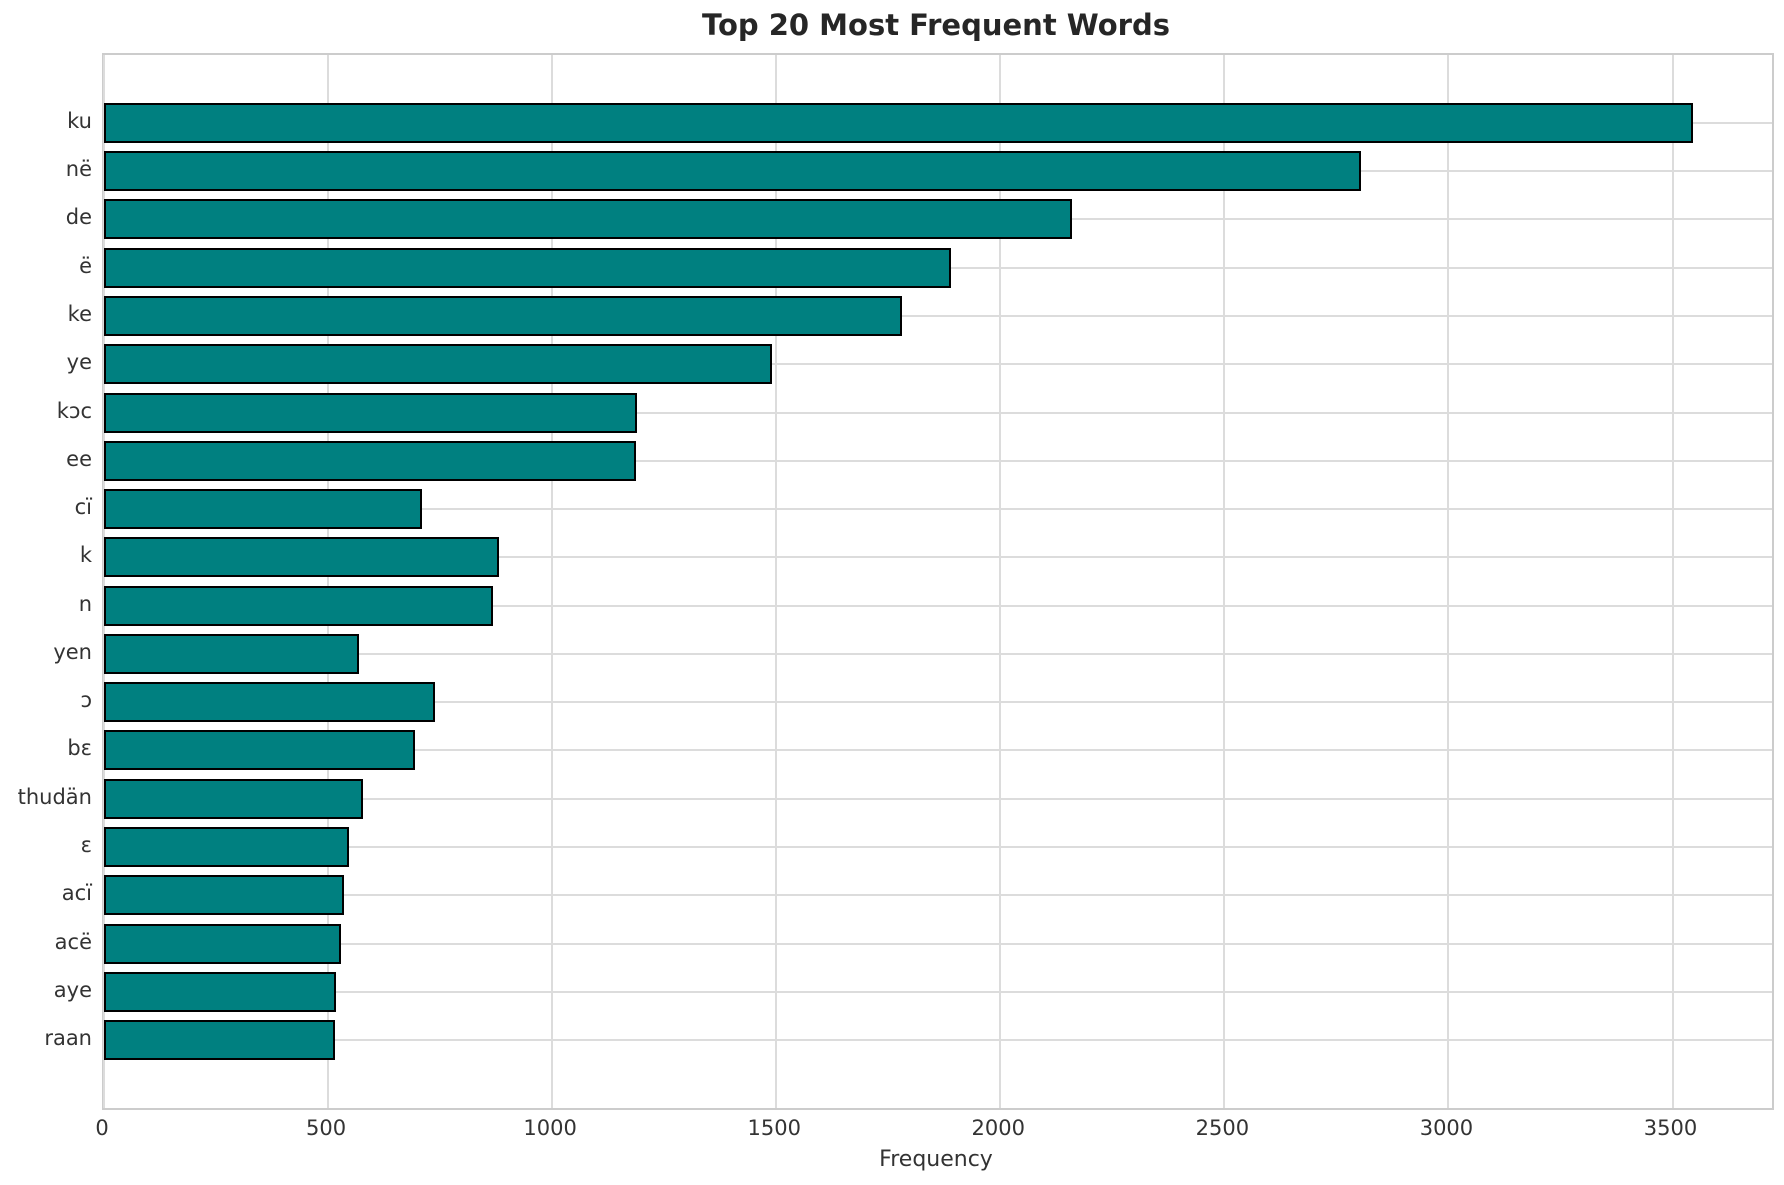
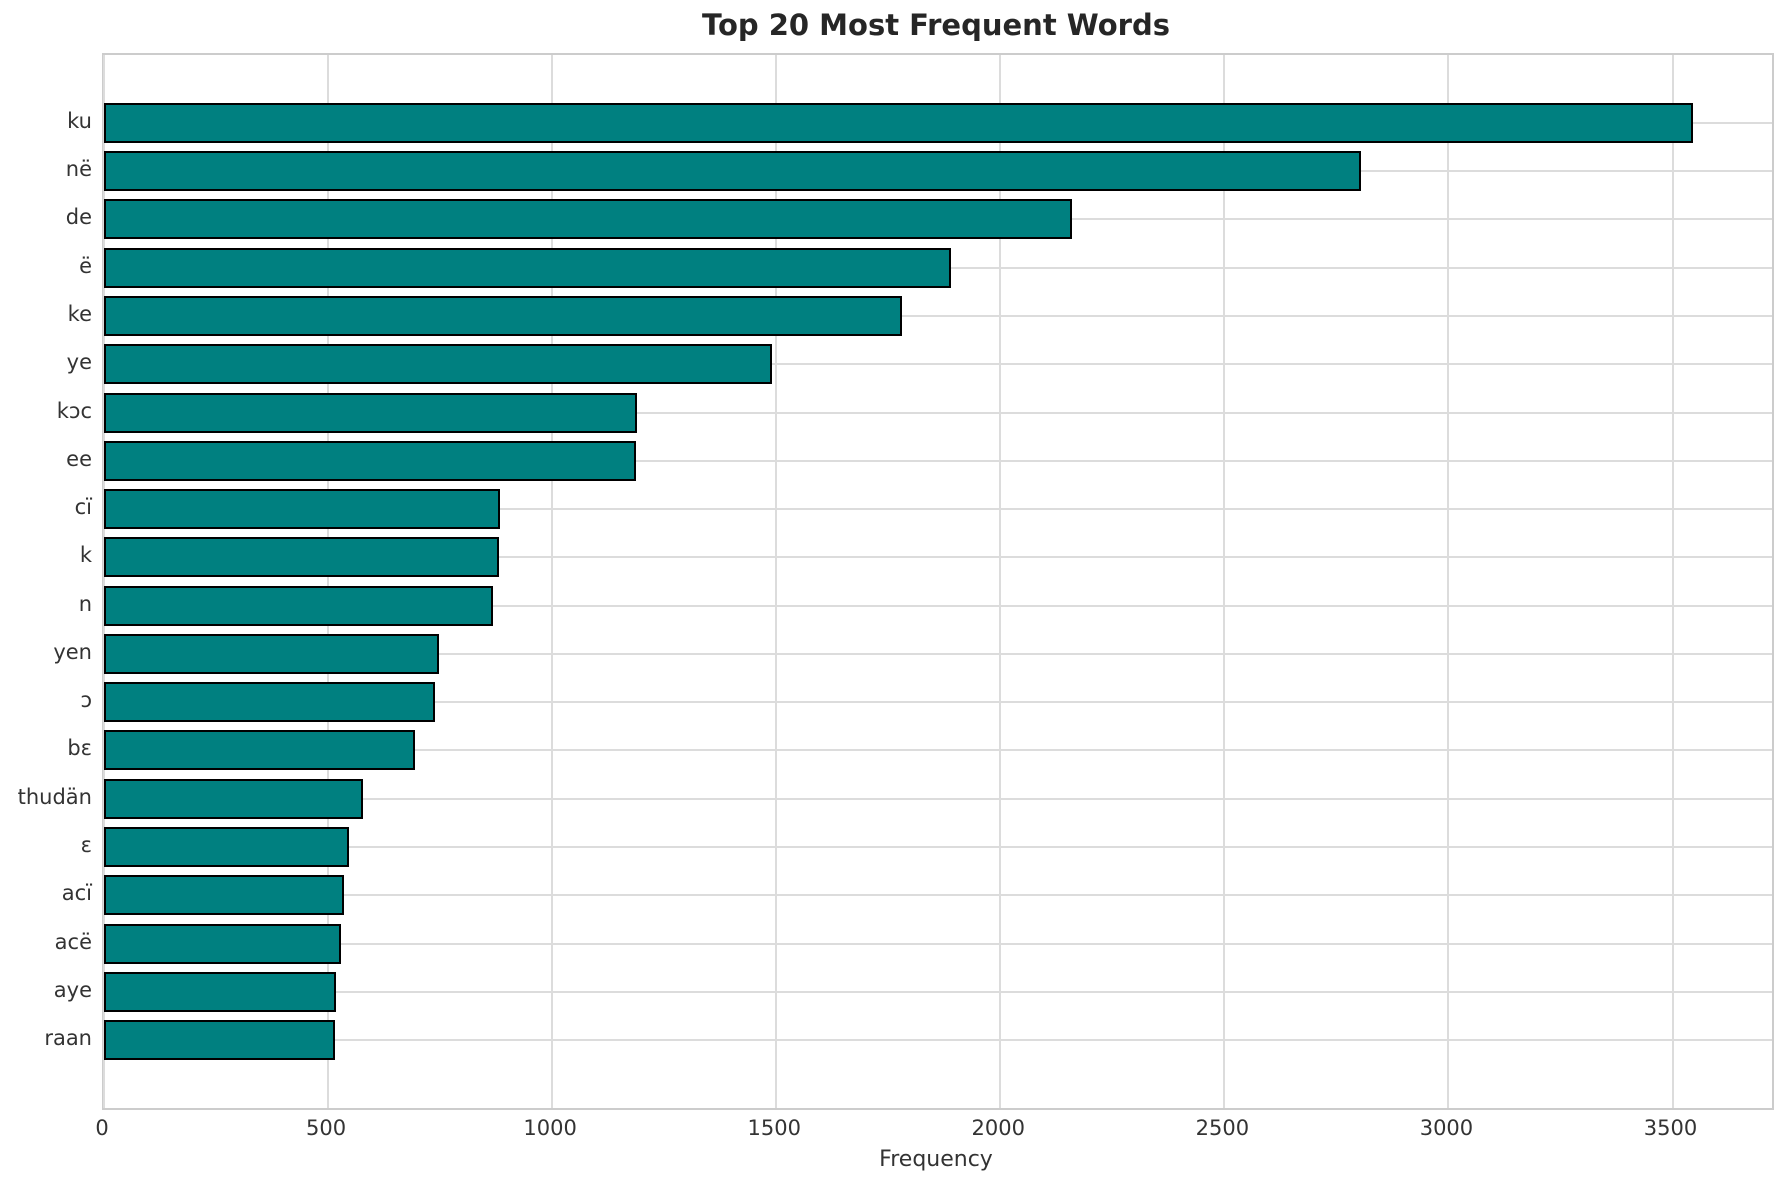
cï: 710 -> 880
yen: 570 -> 750
